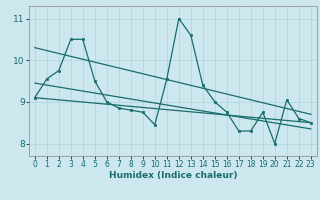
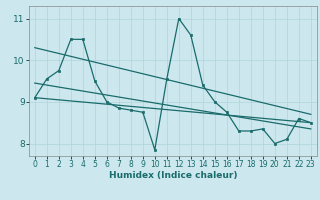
10: 8.45 -> 7.85
19: 8.75 -> 8.35
21: 9.05 -> 8.10
